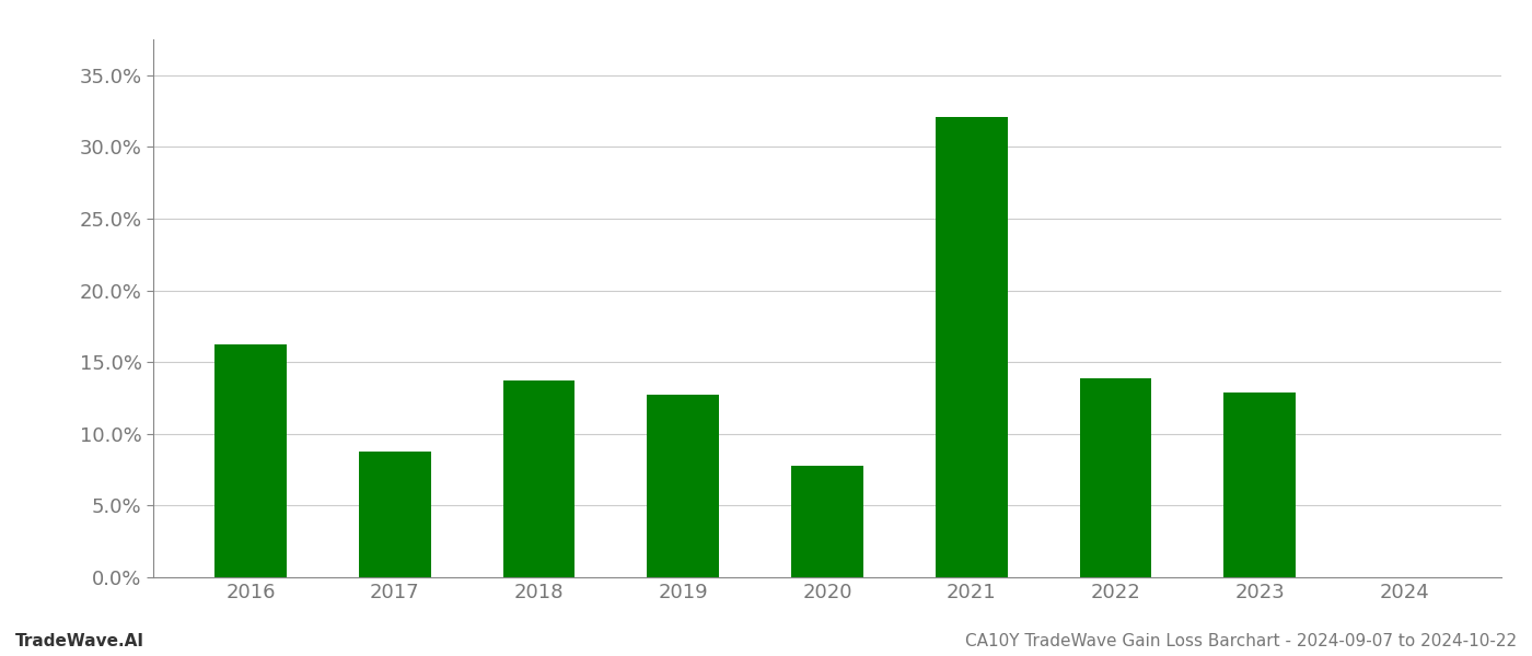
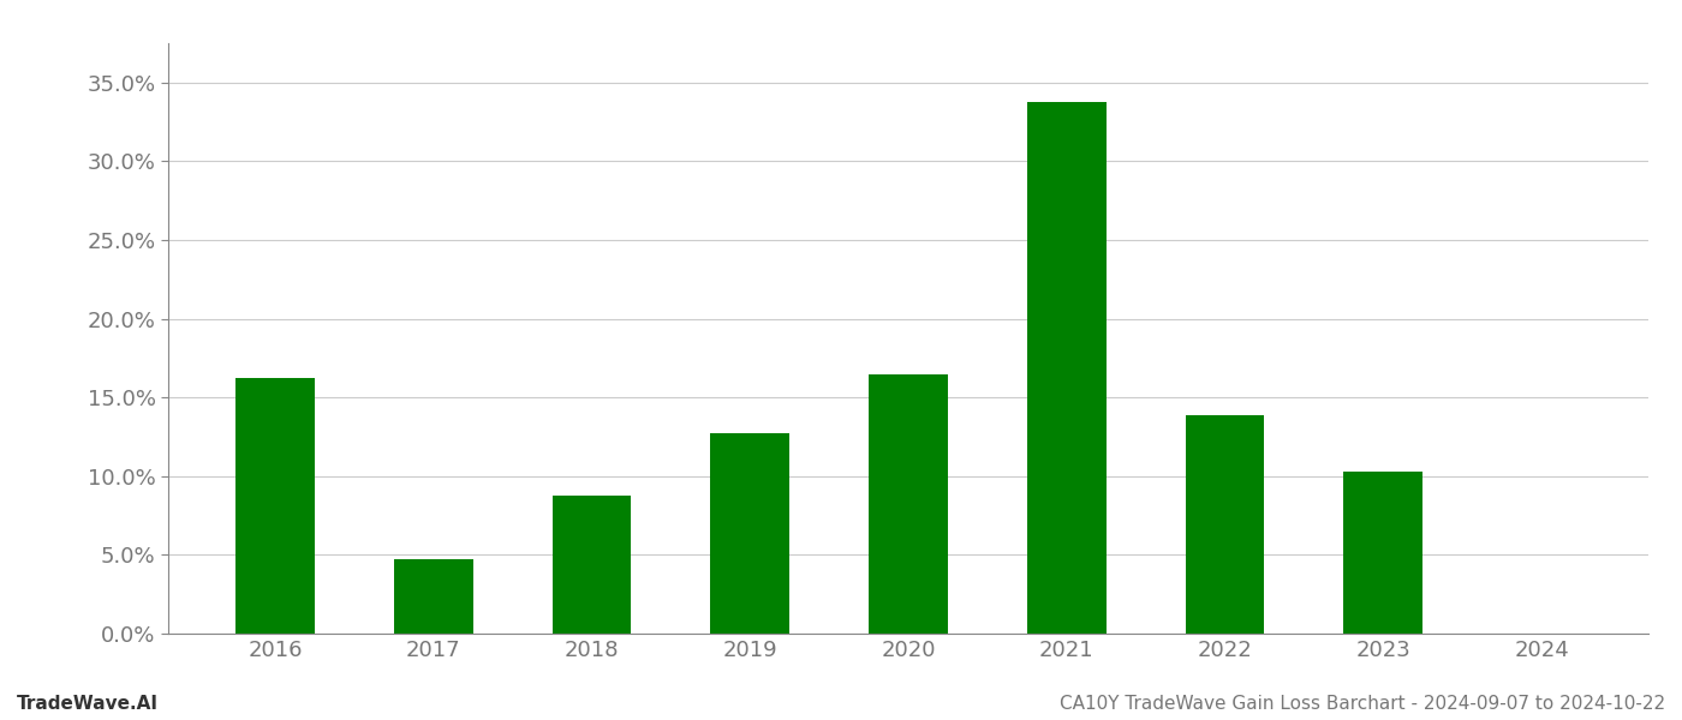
2017: 8.8% -> 4.7%
2018: 13.7% -> 8.8%
2020: 7.8% -> 16.5%
2021: 32.1% -> 33.8%
2023: 12.9% -> 10.3%
